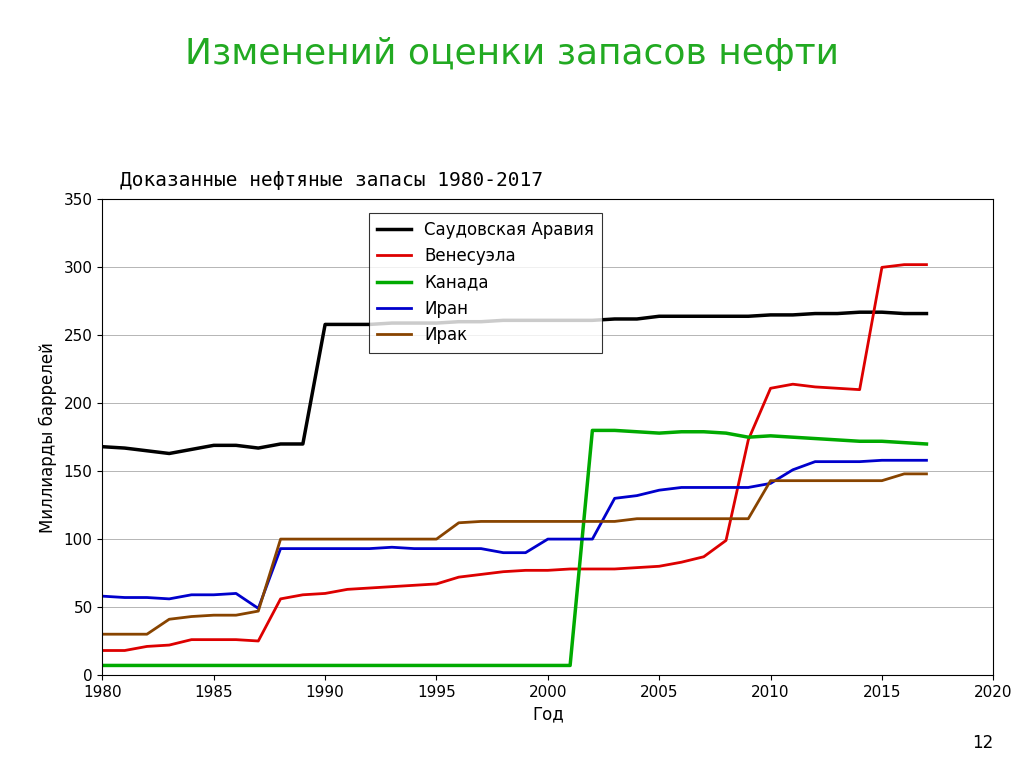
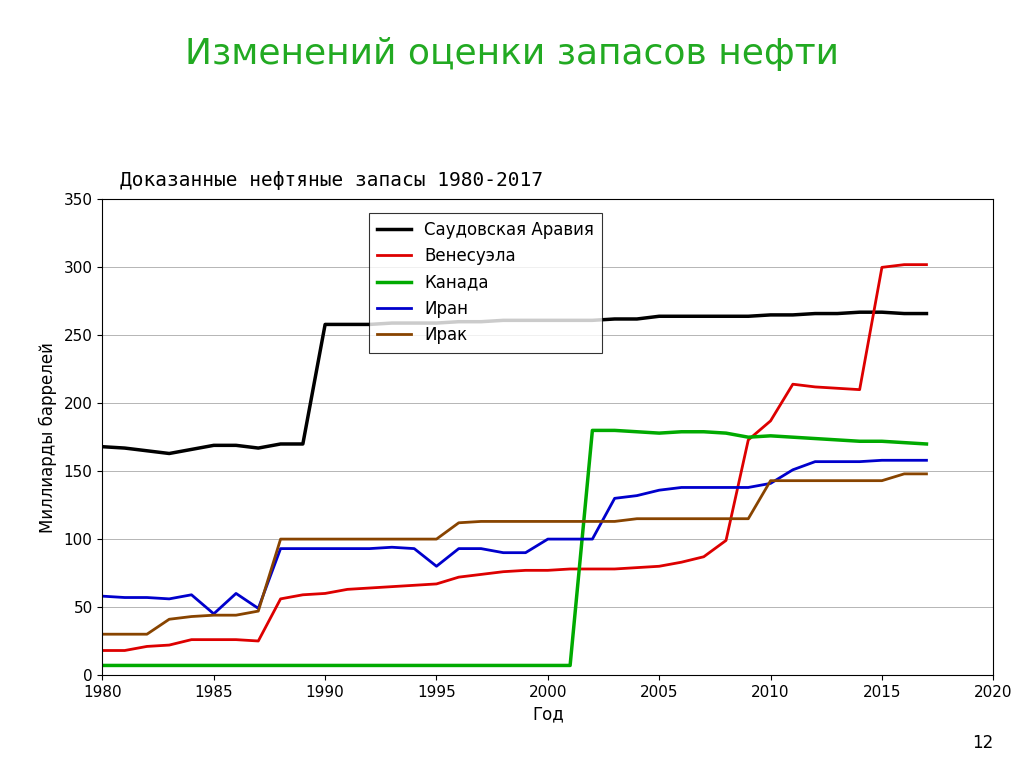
Иран/1985: 59 -> 45
Иран/1995: 93 -> 80
Венесуэла/2010: 211 -> 187
